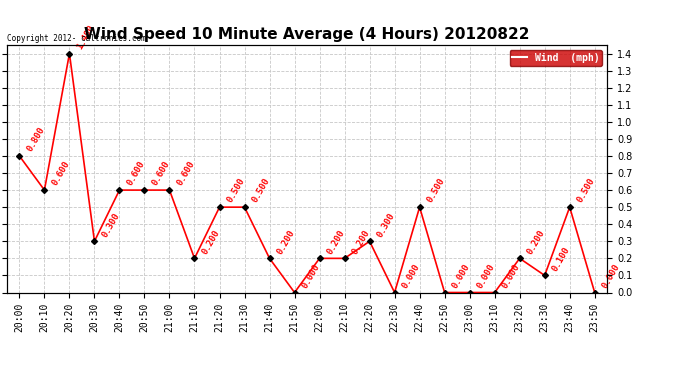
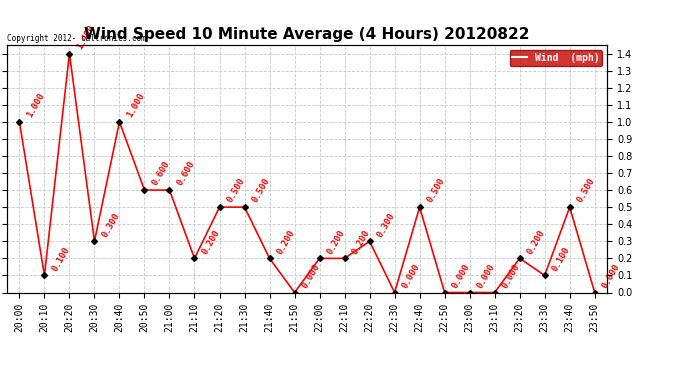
20:00: 0.800 -> 1.000
20:10: 0.600 -> 0.100
20:40: 0.600 -> 1.000
